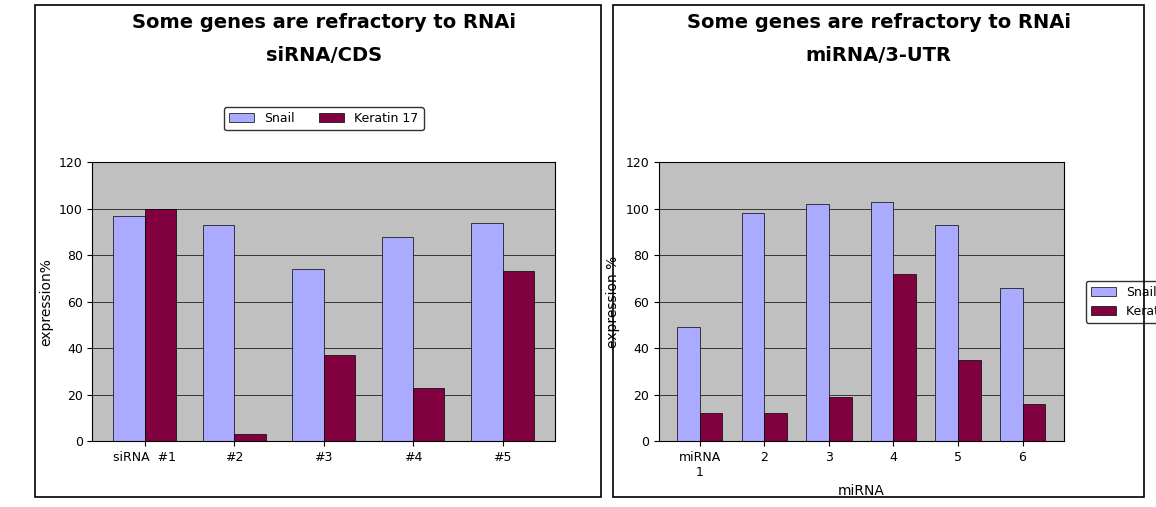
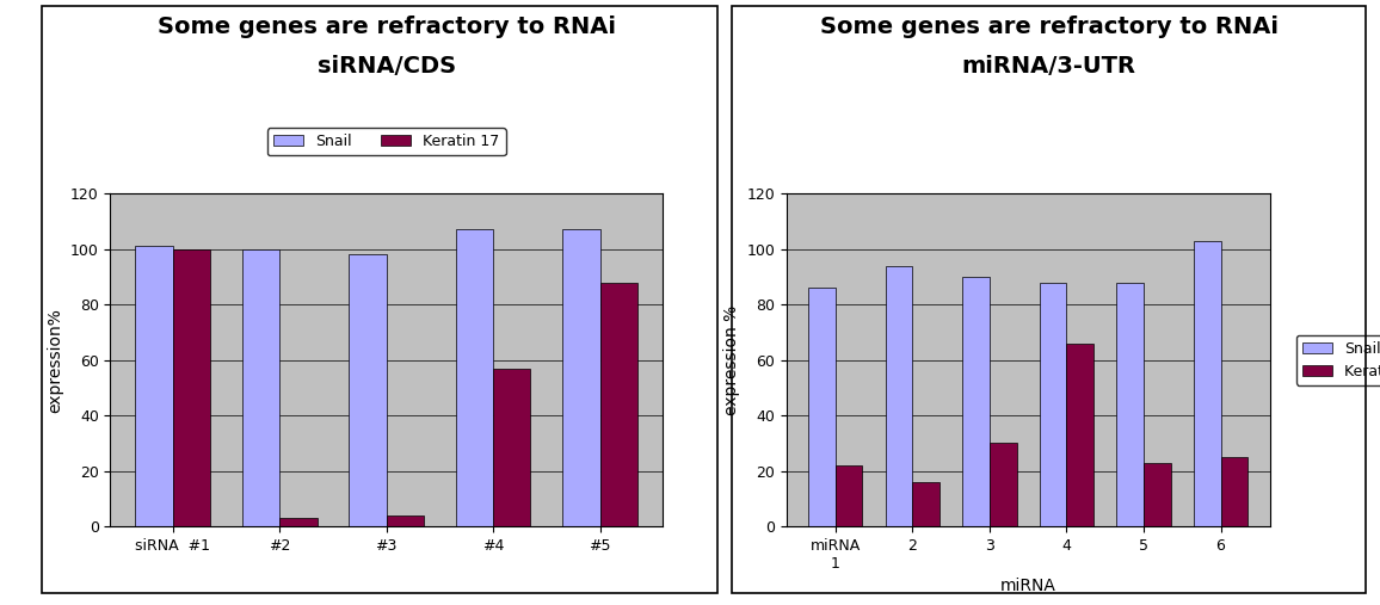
Snail/siRNA #1: 97 -> 101
Snail/#2: 93 -> 100
Snail/#3: 74 -> 98
Keratin 17/#3: 37 -> 4
Snail/#4: 88 -> 107
Keratin 17/#4: 23 -> 57
Snail/#5: 94 -> 107
Keratin 17/#5: 73 -> 88
Snail/miRNA 1: 49 -> 86
Keratin 17/miRNA 1: 12 -> 22
Snail/2: 98 -> 94
Keratin 17/2: 12 -> 16
Snail/3: 102 -> 90
Keratin 17/3: 19 -> 30
Snail/4: 103 -> 88
Keratin 17/4: 72 -> 66
Snail/5: 93 -> 88
Keratin 17/5: 35 -> 23
Snail/6: 66 -> 103
Keratin 17/6: 16 -> 25
